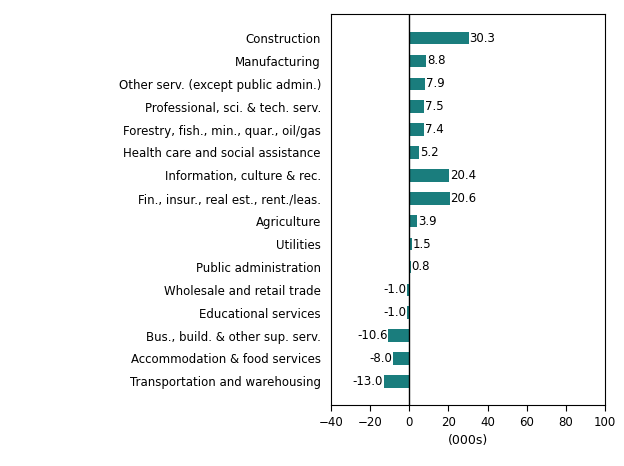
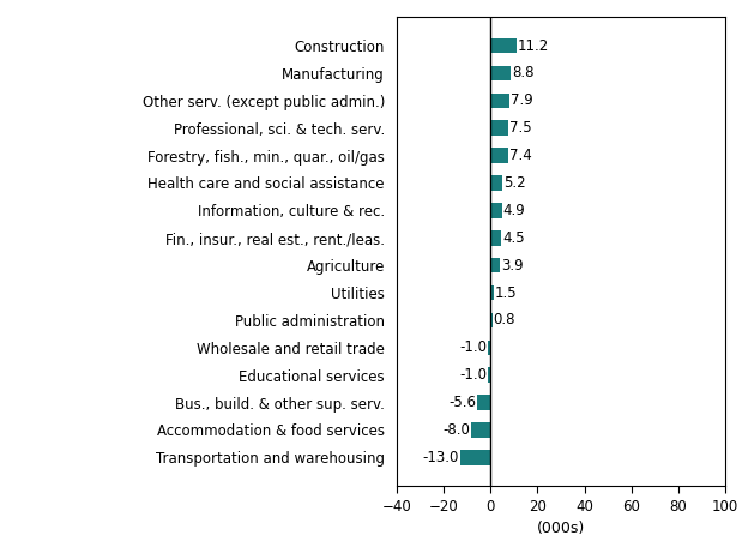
Construction: 30.3 -> 11.2
Information, culture & rec.: 20.4 -> 4.9
Fin., insur., real est., rent./leas.: 20.6 -> 4.5
Bus., build. & other sup. serv.: -10.6 -> -5.6
